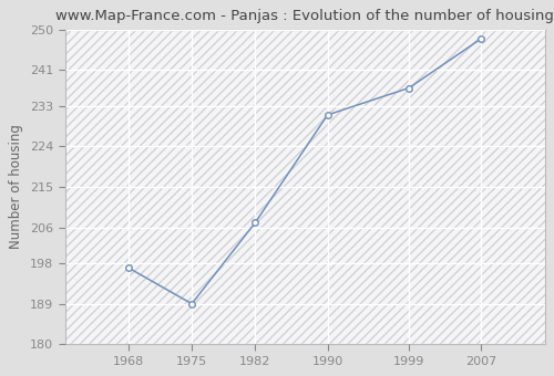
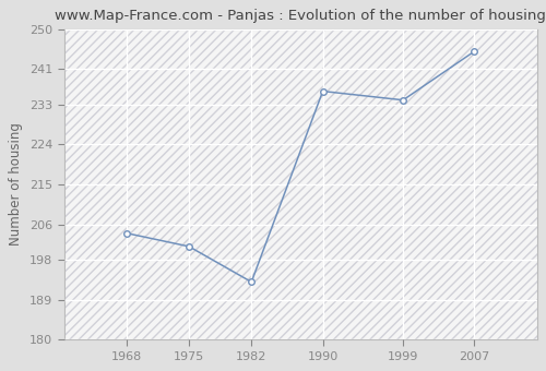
1968: 197 -> 204
1975: 189 -> 201
1982: 207 -> 193
1990: 231 -> 236
1999: 237 -> 234
2007: 248 -> 245
